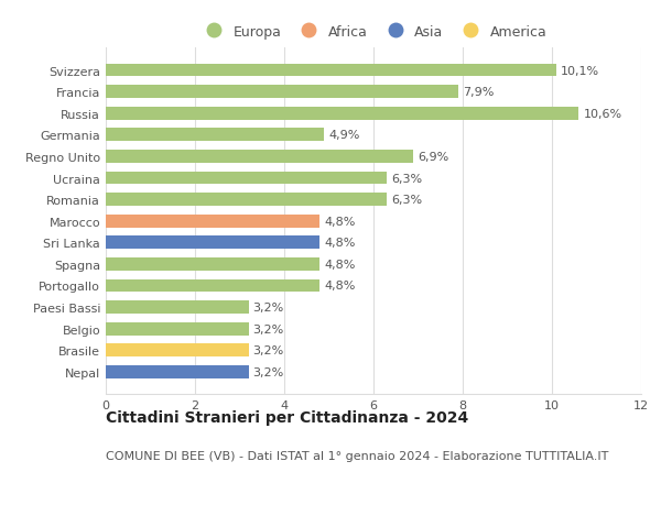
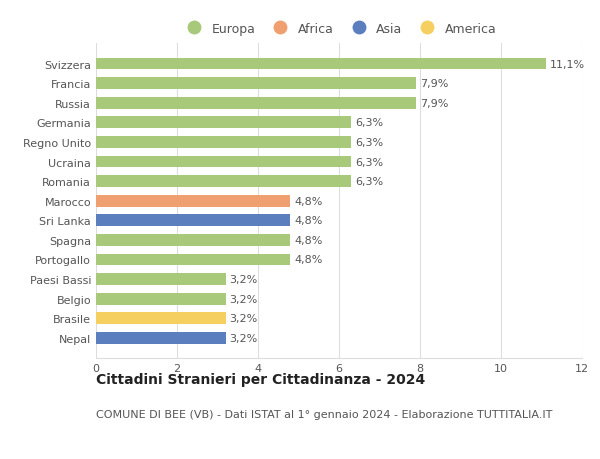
Svizzera: 10,1% -> 11,1%
Russia: 10,6% -> 7,9%
Germania: 4,9% -> 6,3%
Regno Unito: 6,9% -> 6,3%
